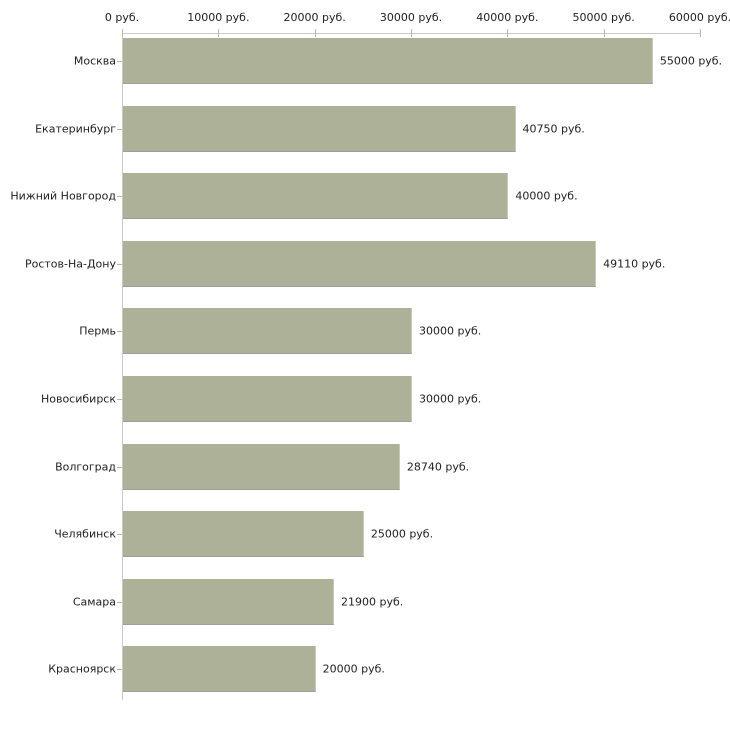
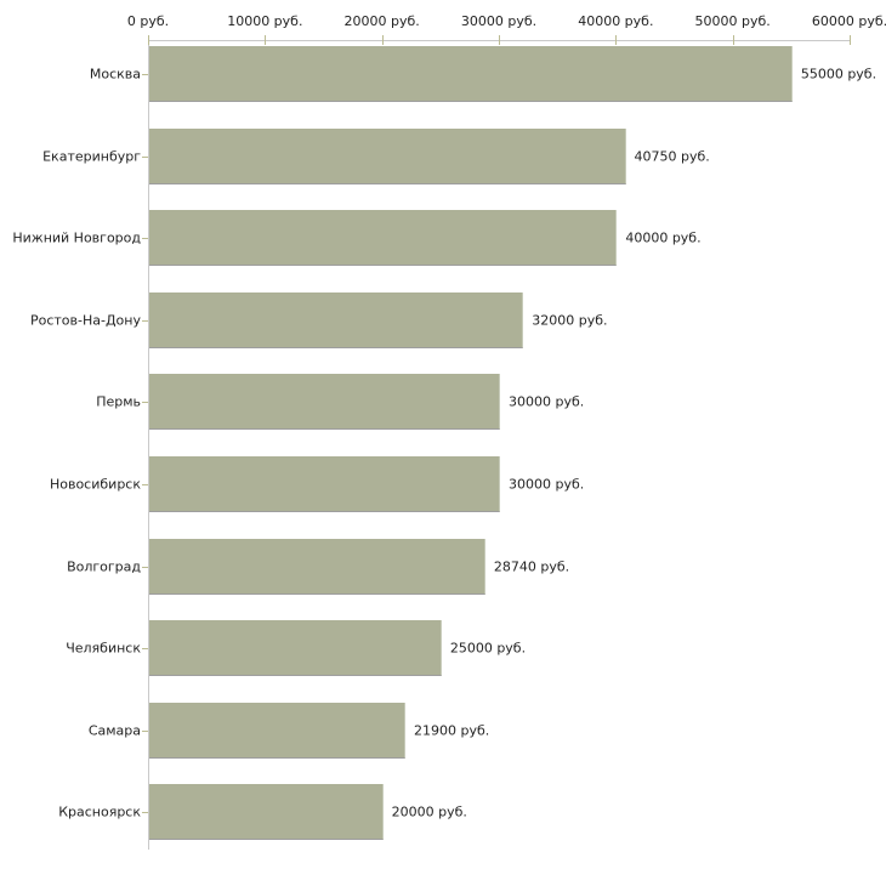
Ростов-На-Дону: 49110 -> 32000
